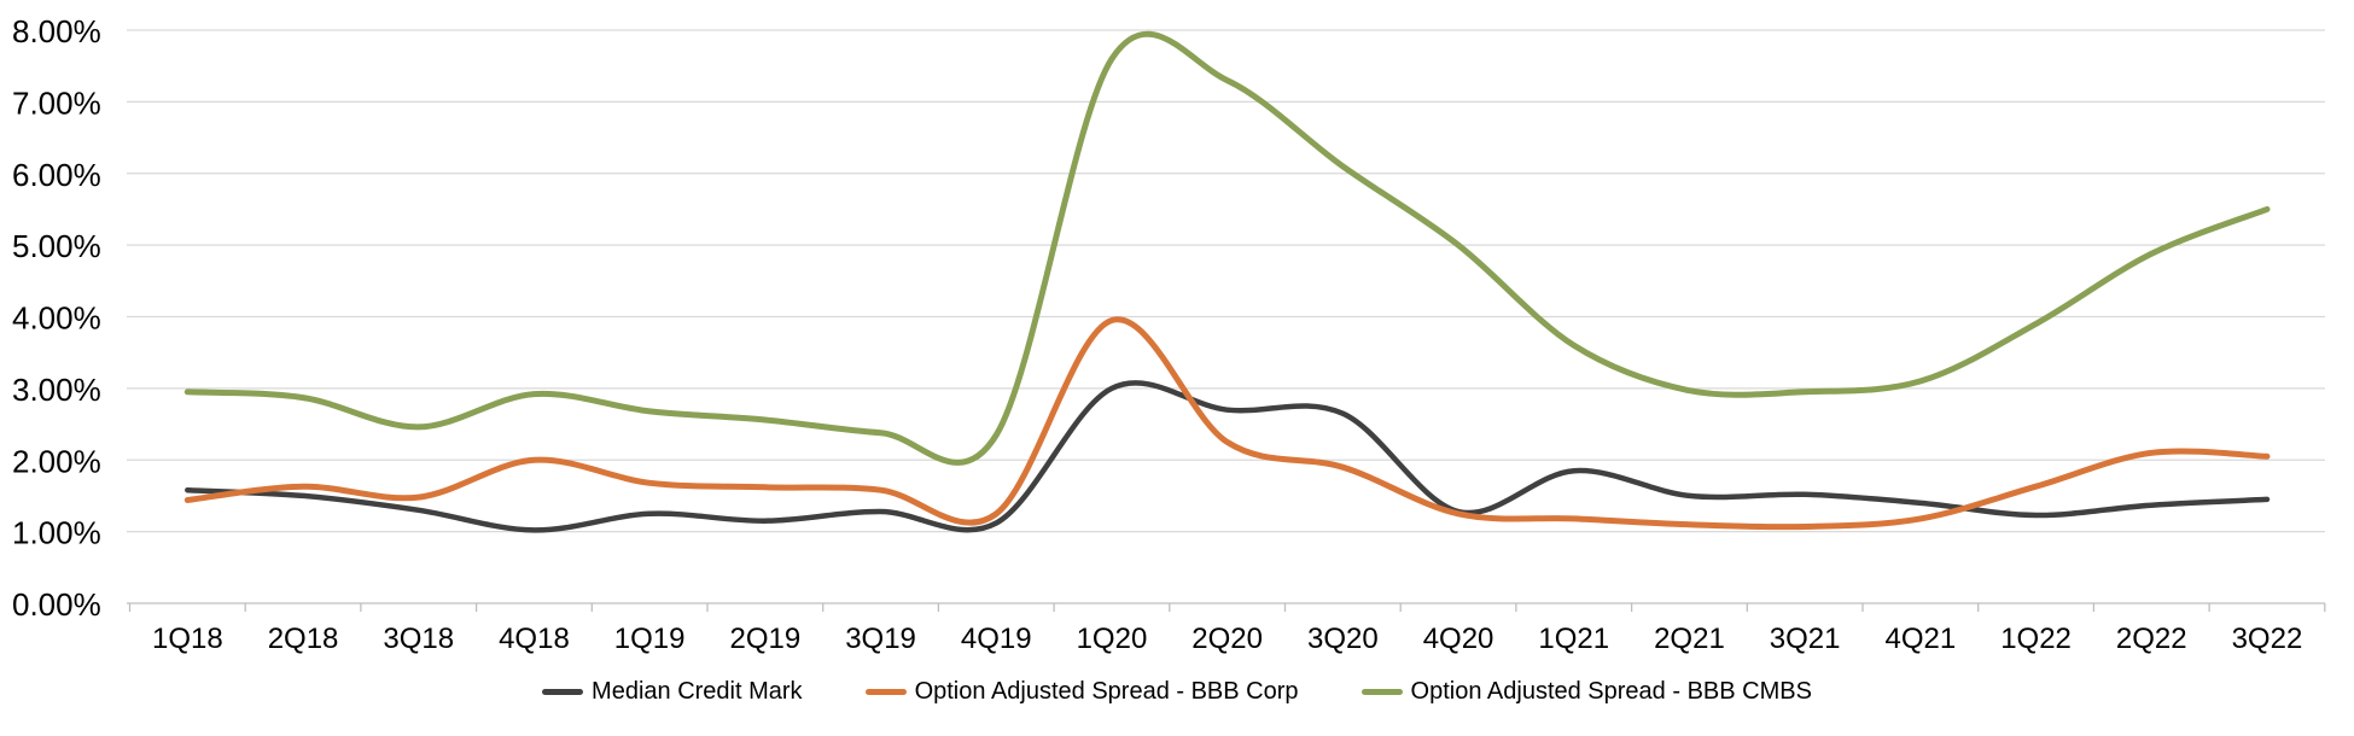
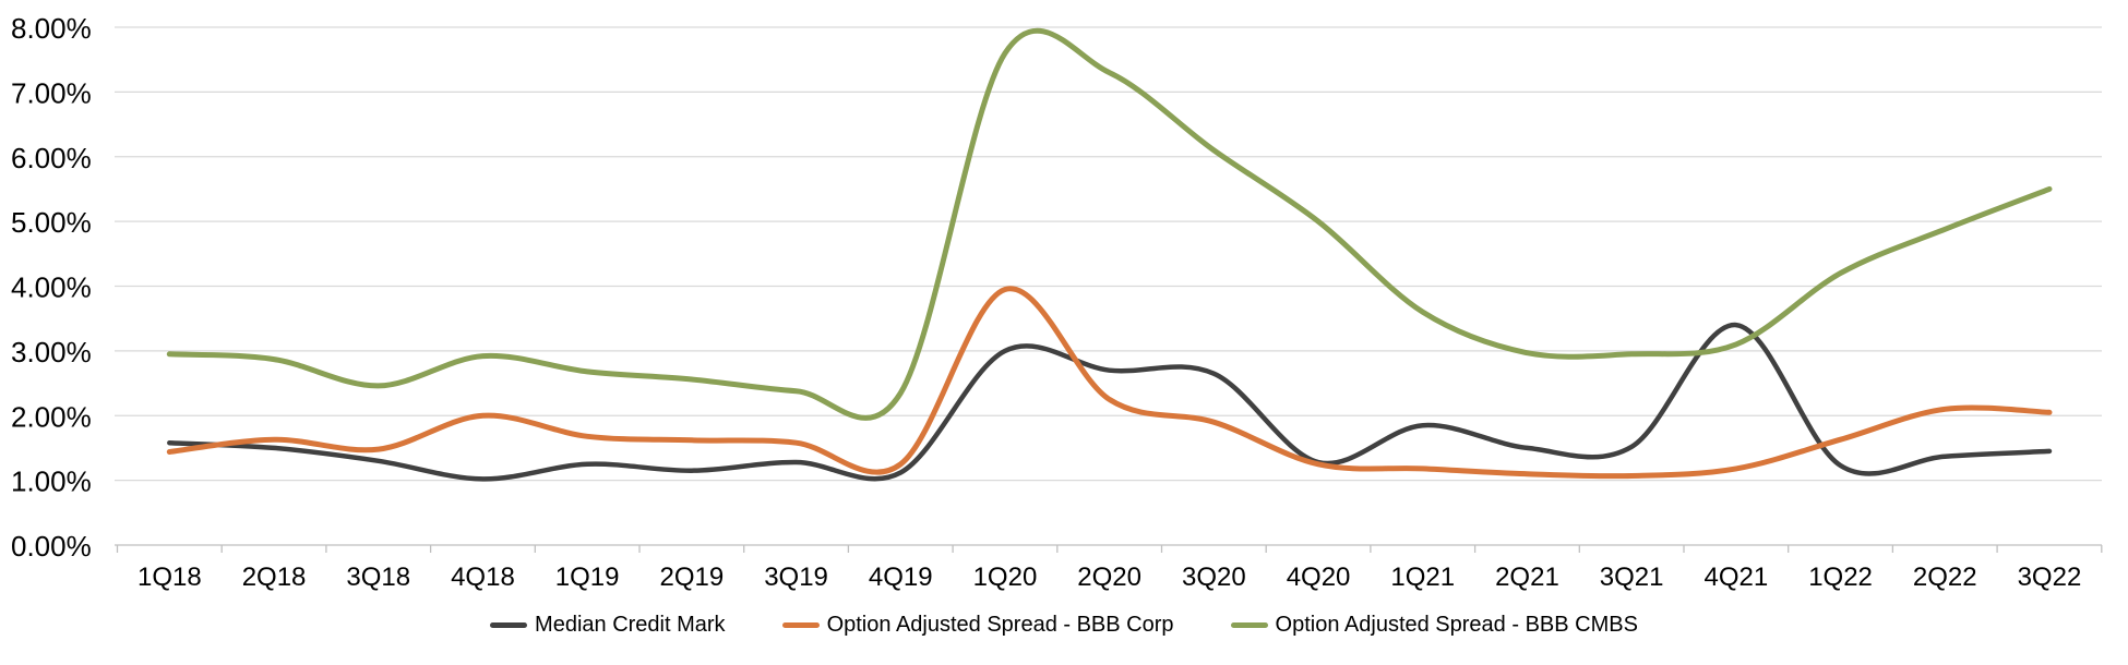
Median Credit Mark/4Q21: 1.4% -> 3.4%
Option Adjusted Spread - BBB CMBS/1Q22: 3.9% -> 4.2%
